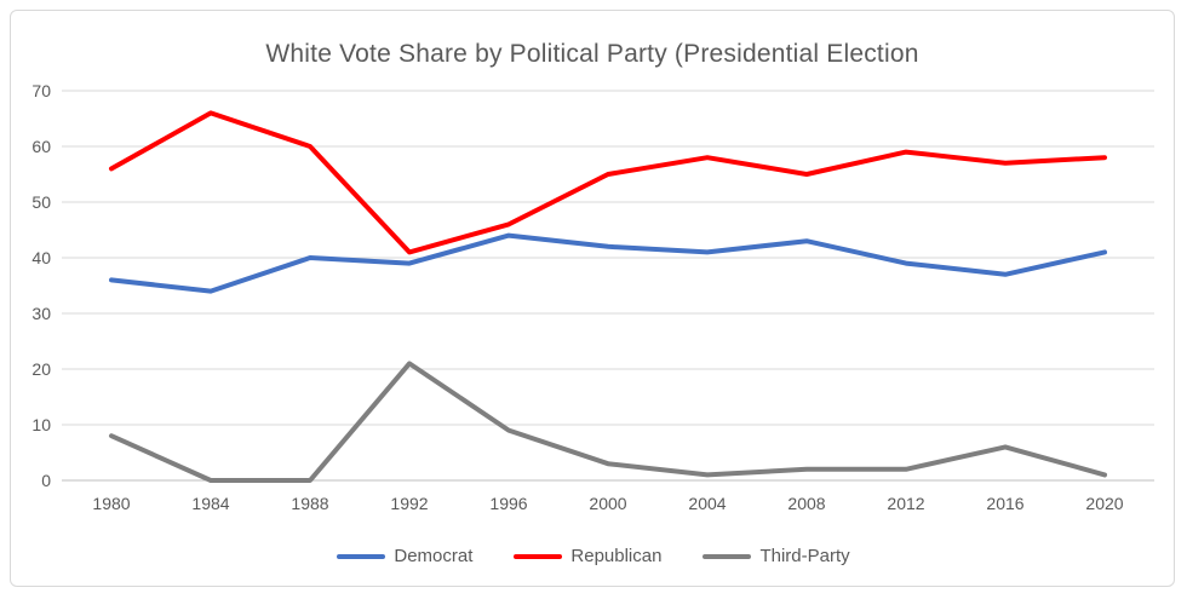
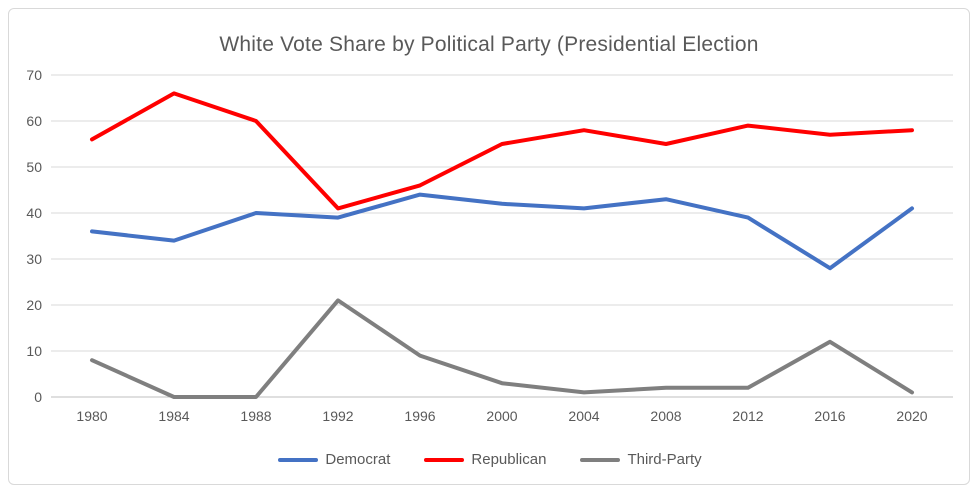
Democrat/2016: 37 -> 28
Third-Party/2016: 6 -> 12
